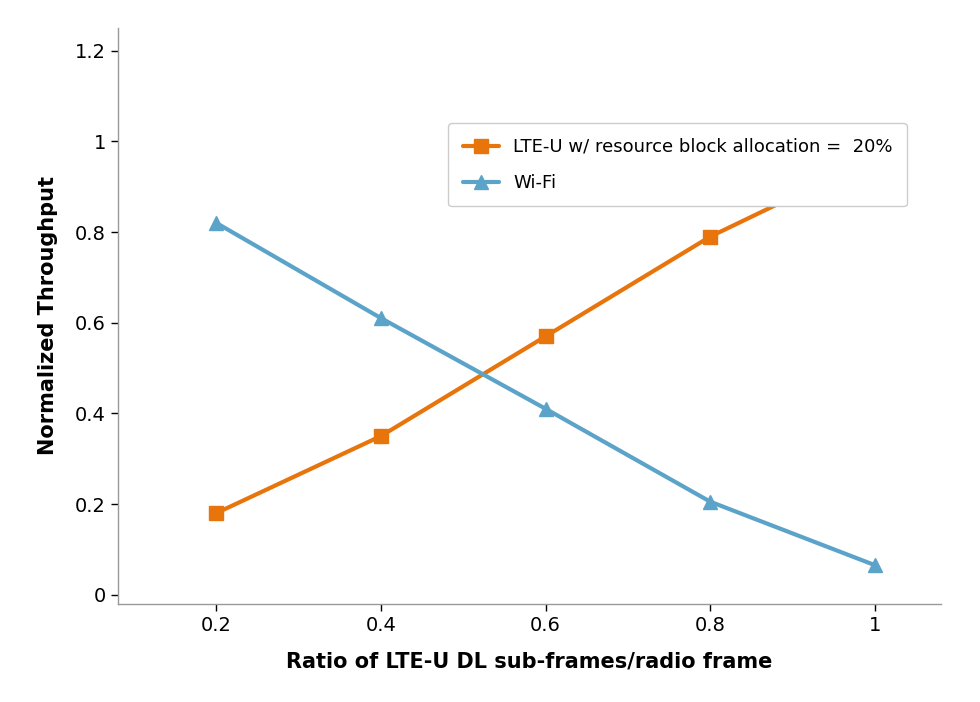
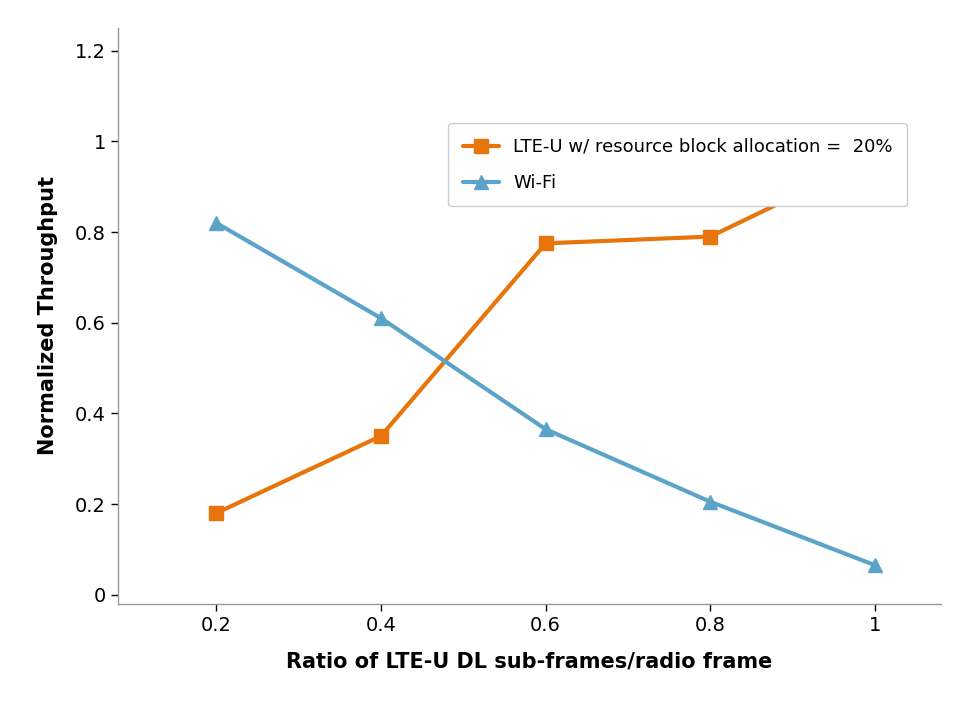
LTE-U w/ resource block allocation = 20%/0.6: 0.570 -> 0.775
Wi-Fi/0.6: 0.410 -> 0.365
